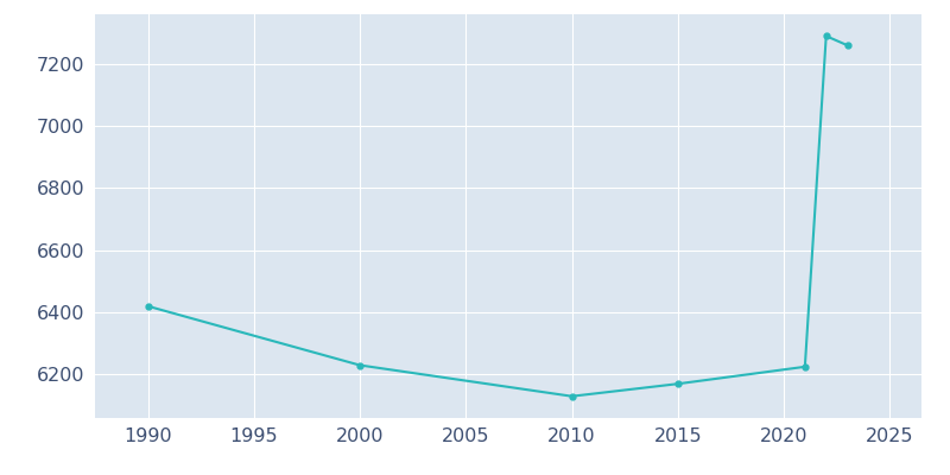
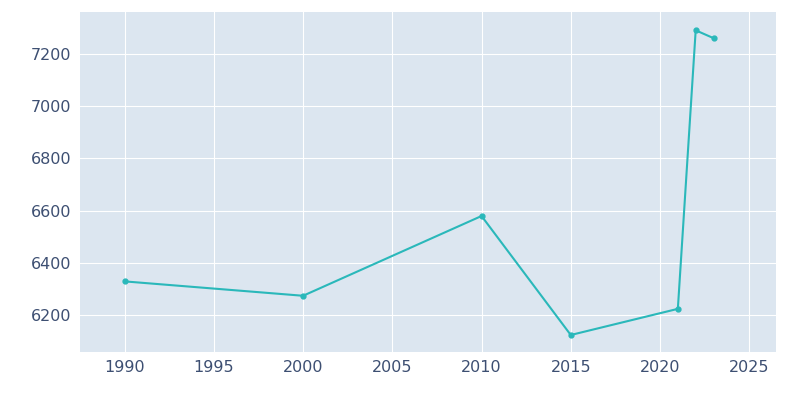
1990: 6420 -> 6330
2000: 6230 -> 6275
2010: 6130 -> 6580
2015: 6170 -> 6125
